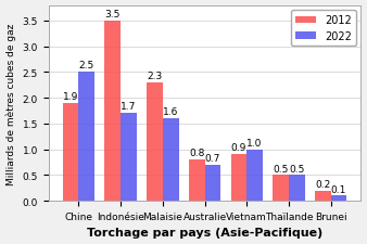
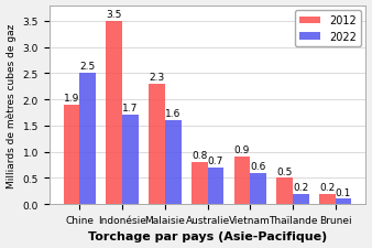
2022/Vietnam: 1.0 -> 0.6
2022/Thaïlande: 0.5 -> 0.2
